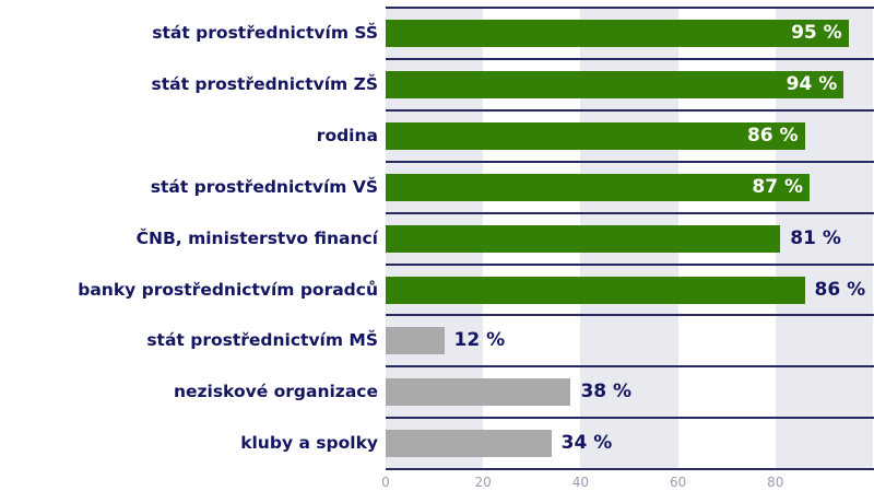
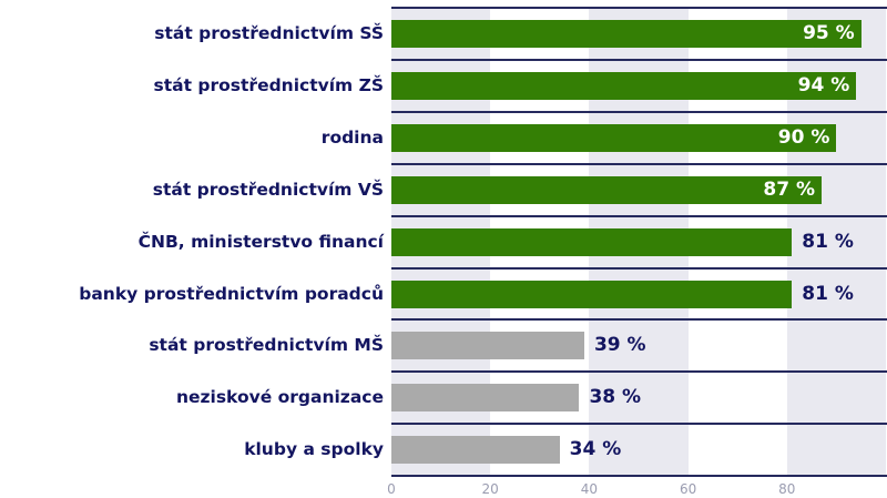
rodina: 86 -> 90
banky prostřednictvím poradců: 86 -> 81
stát prostřednictvím MŠ: 12 -> 39
